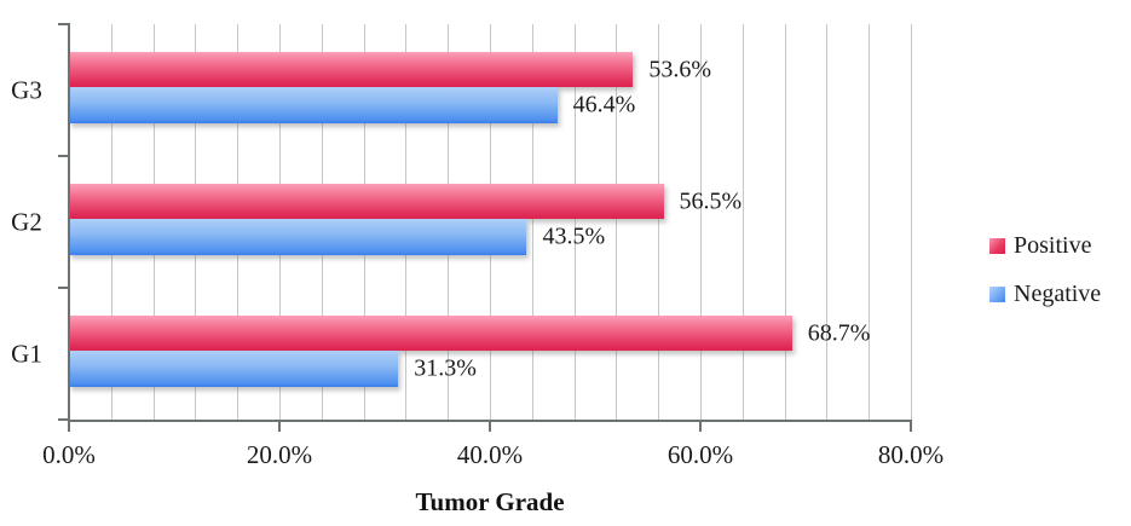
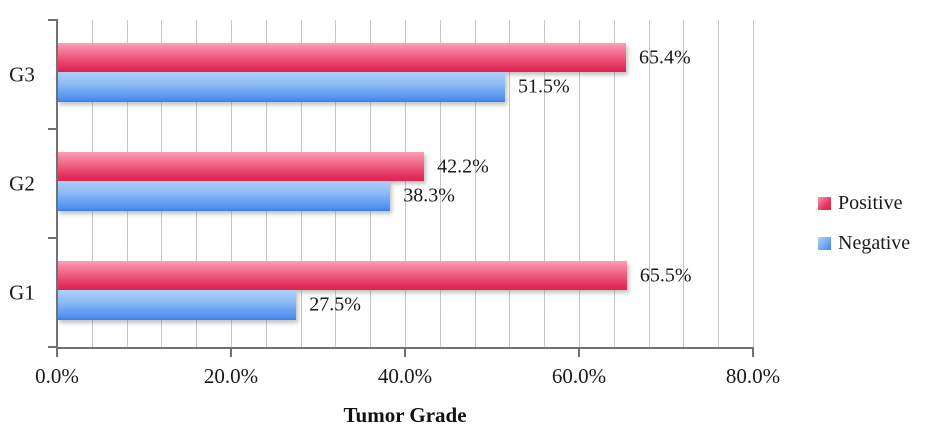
Positive/G3: 53.6% -> 65.4%
Negative/G3: 46.4% -> 51.5%
Positive/G2: 56.5% -> 42.2%
Negative/G2: 43.5% -> 38.3%
Positive/G1: 68.7% -> 65.5%
Negative/G1: 31.3% -> 27.5%
